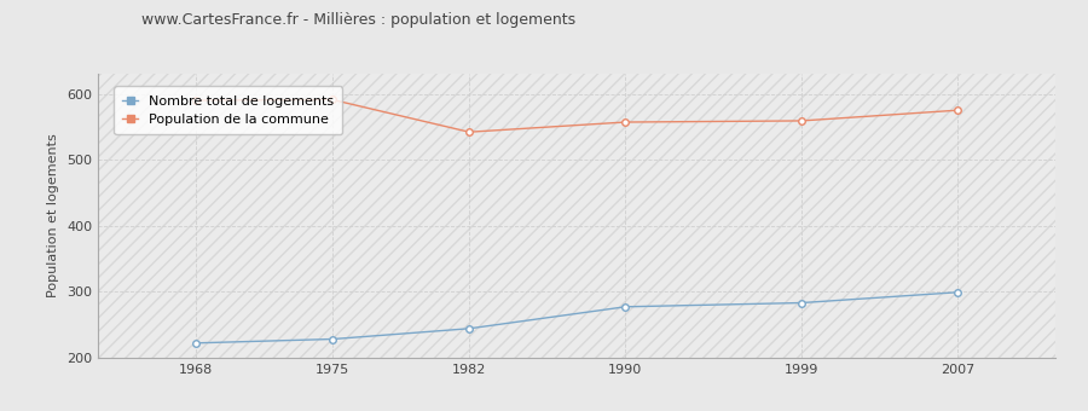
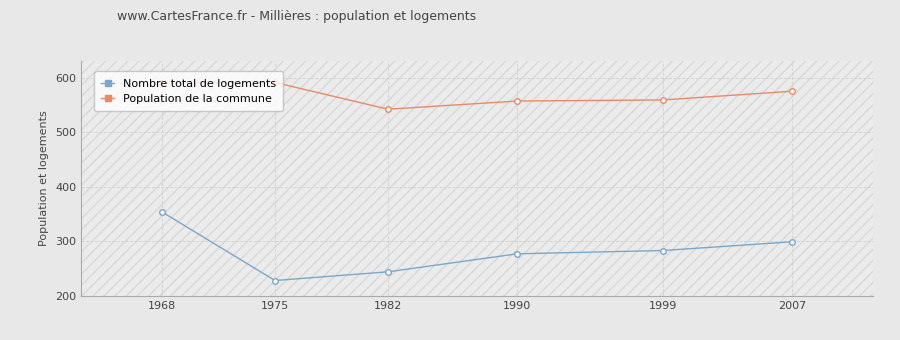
Nombre total de logements/1968: 222 -> 354
